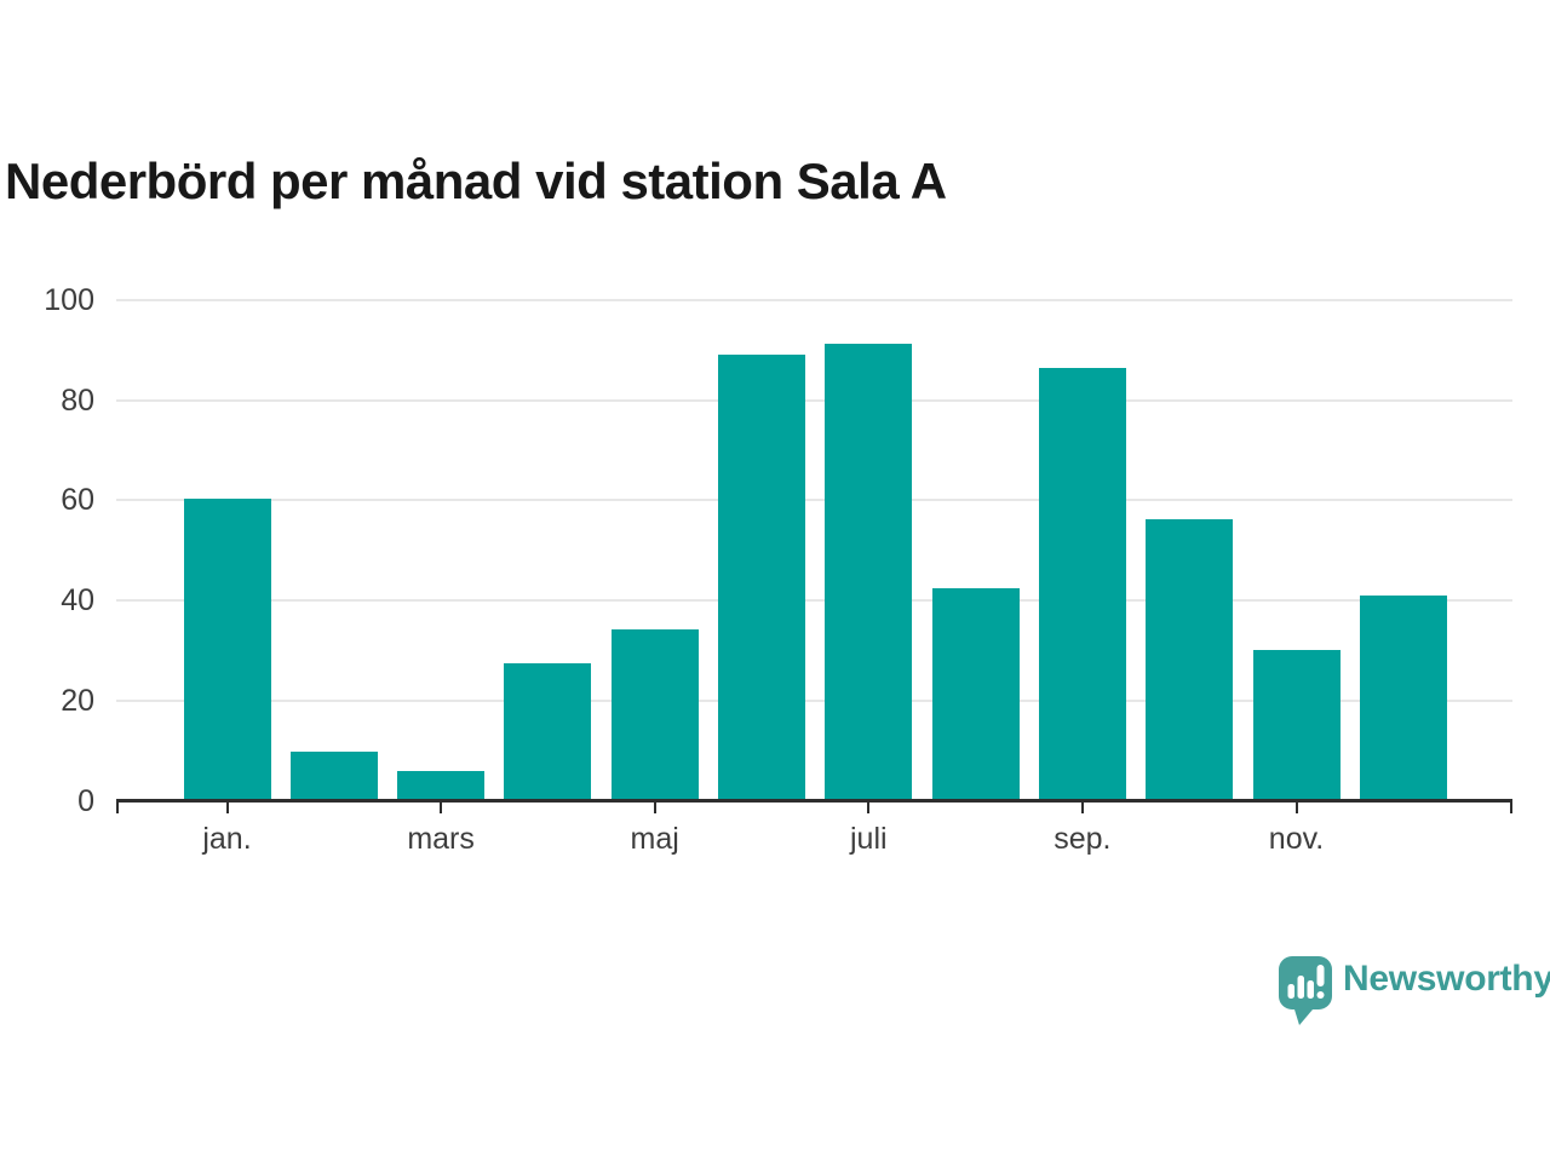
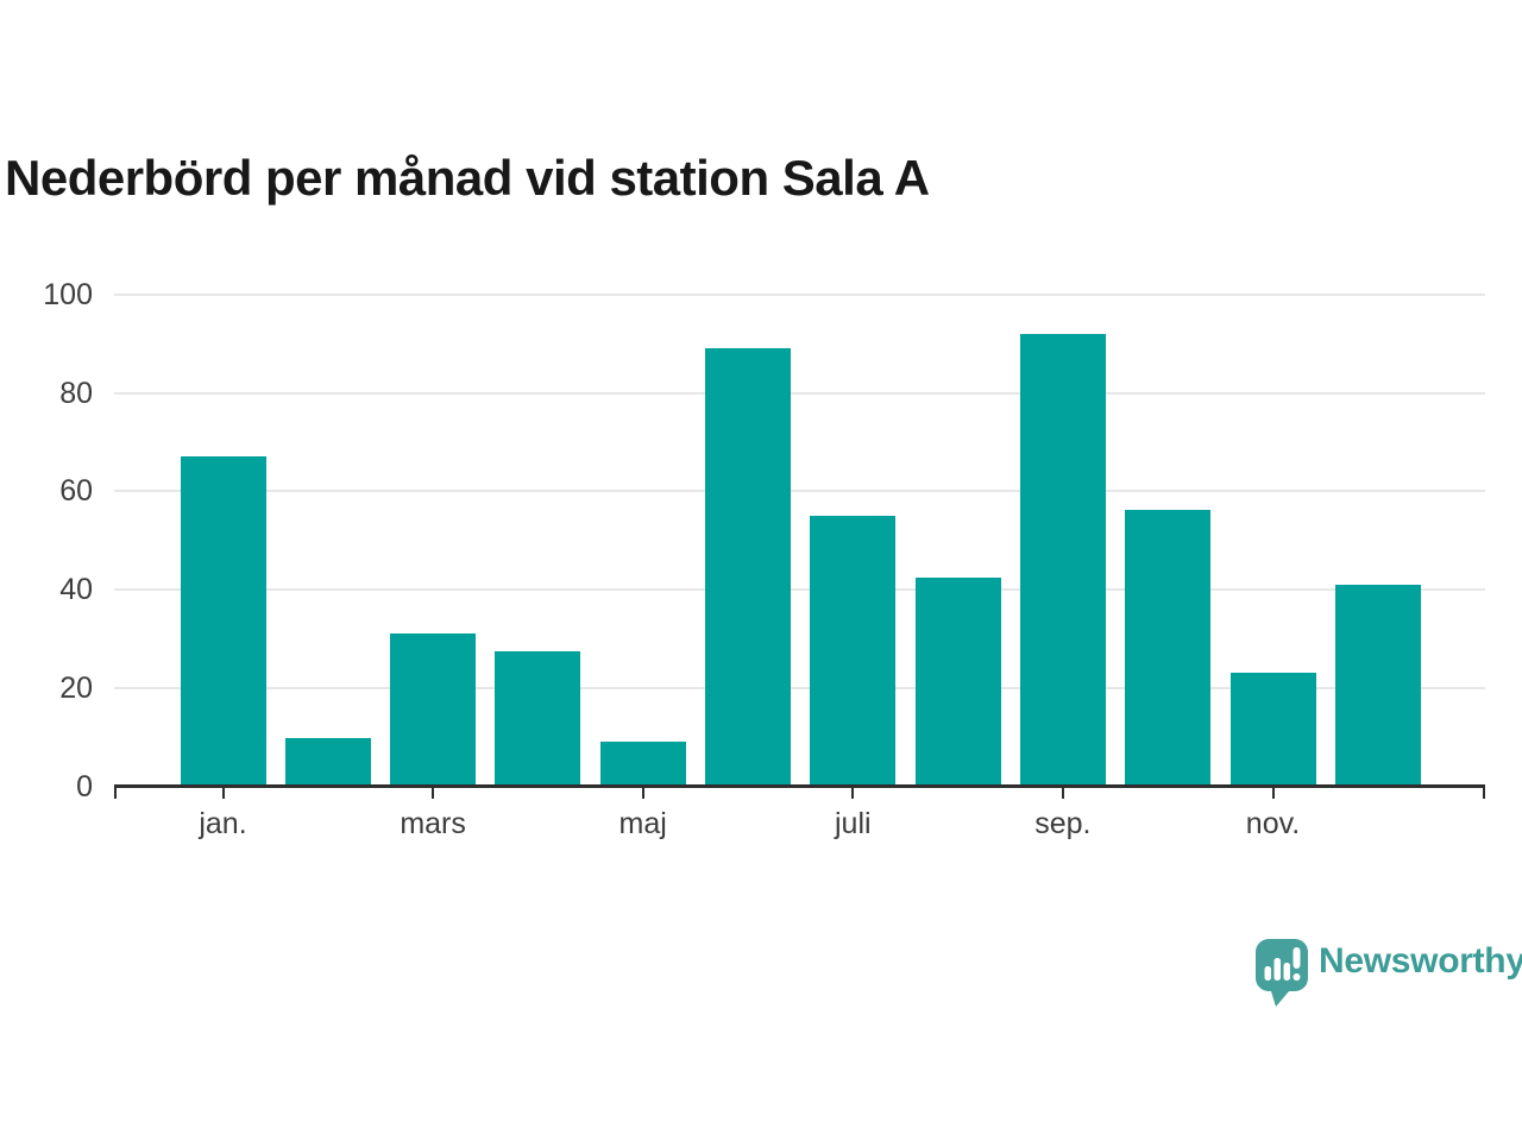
jan.: 60 -> 67
mars: 6 -> 31
maj: 34 -> 9
juli: 91 -> 55
sep.: 86 -> 92
nov.: 30 -> 23
